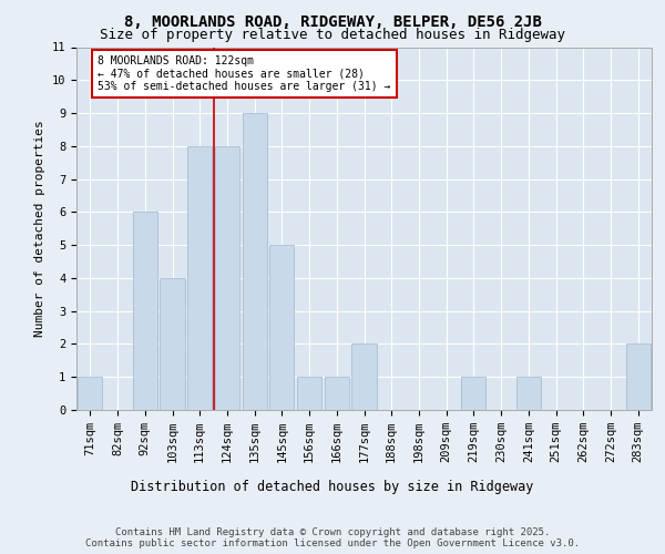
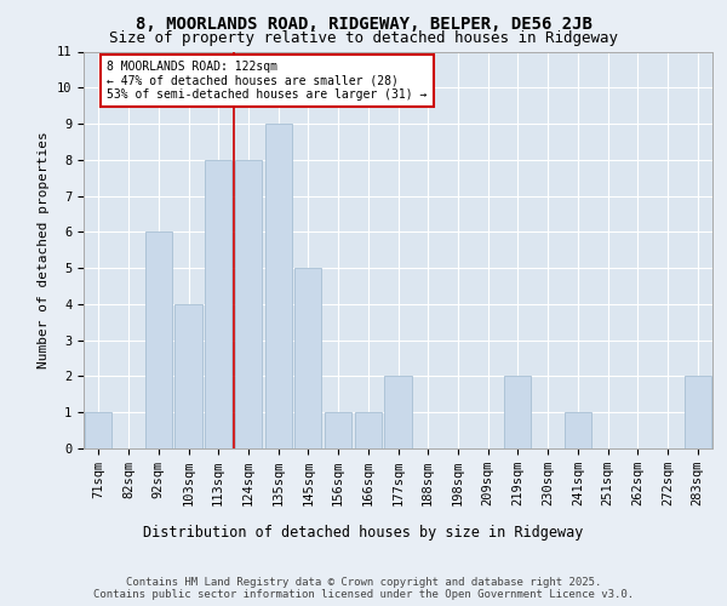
219sqm: 1 -> 2
